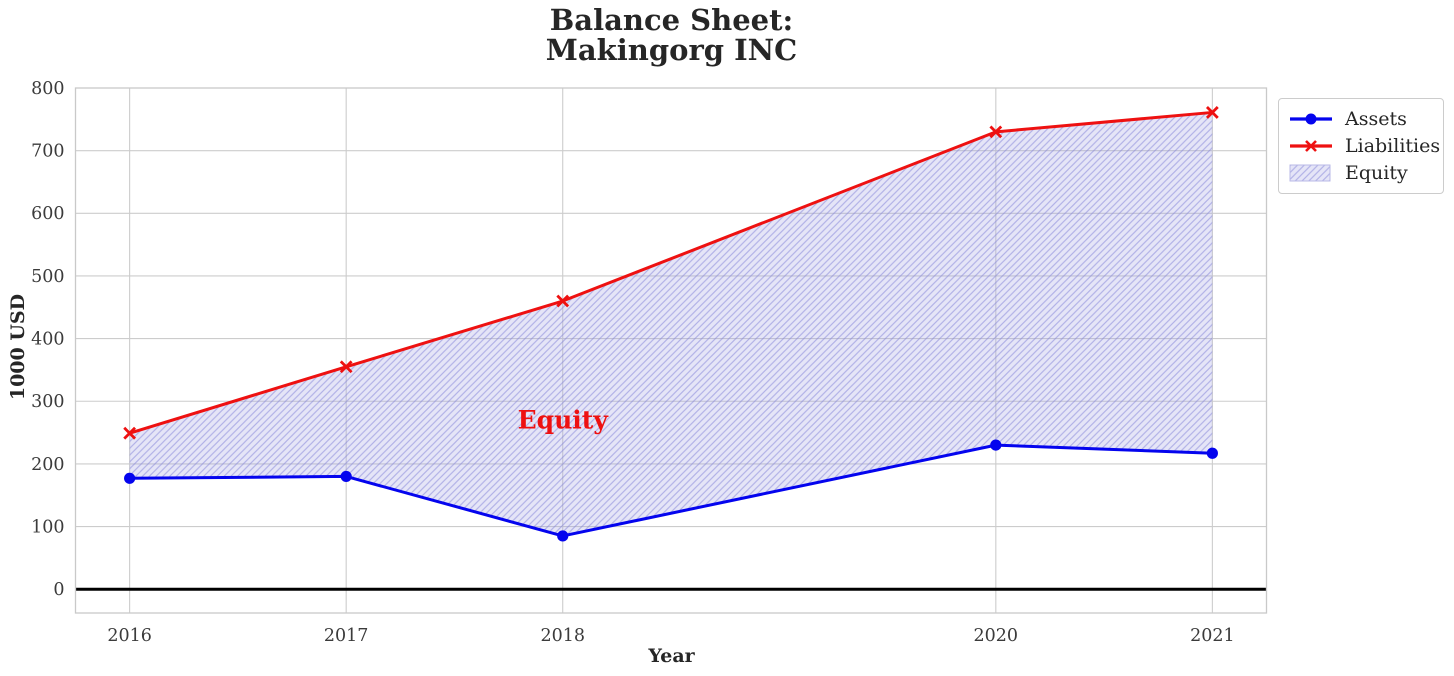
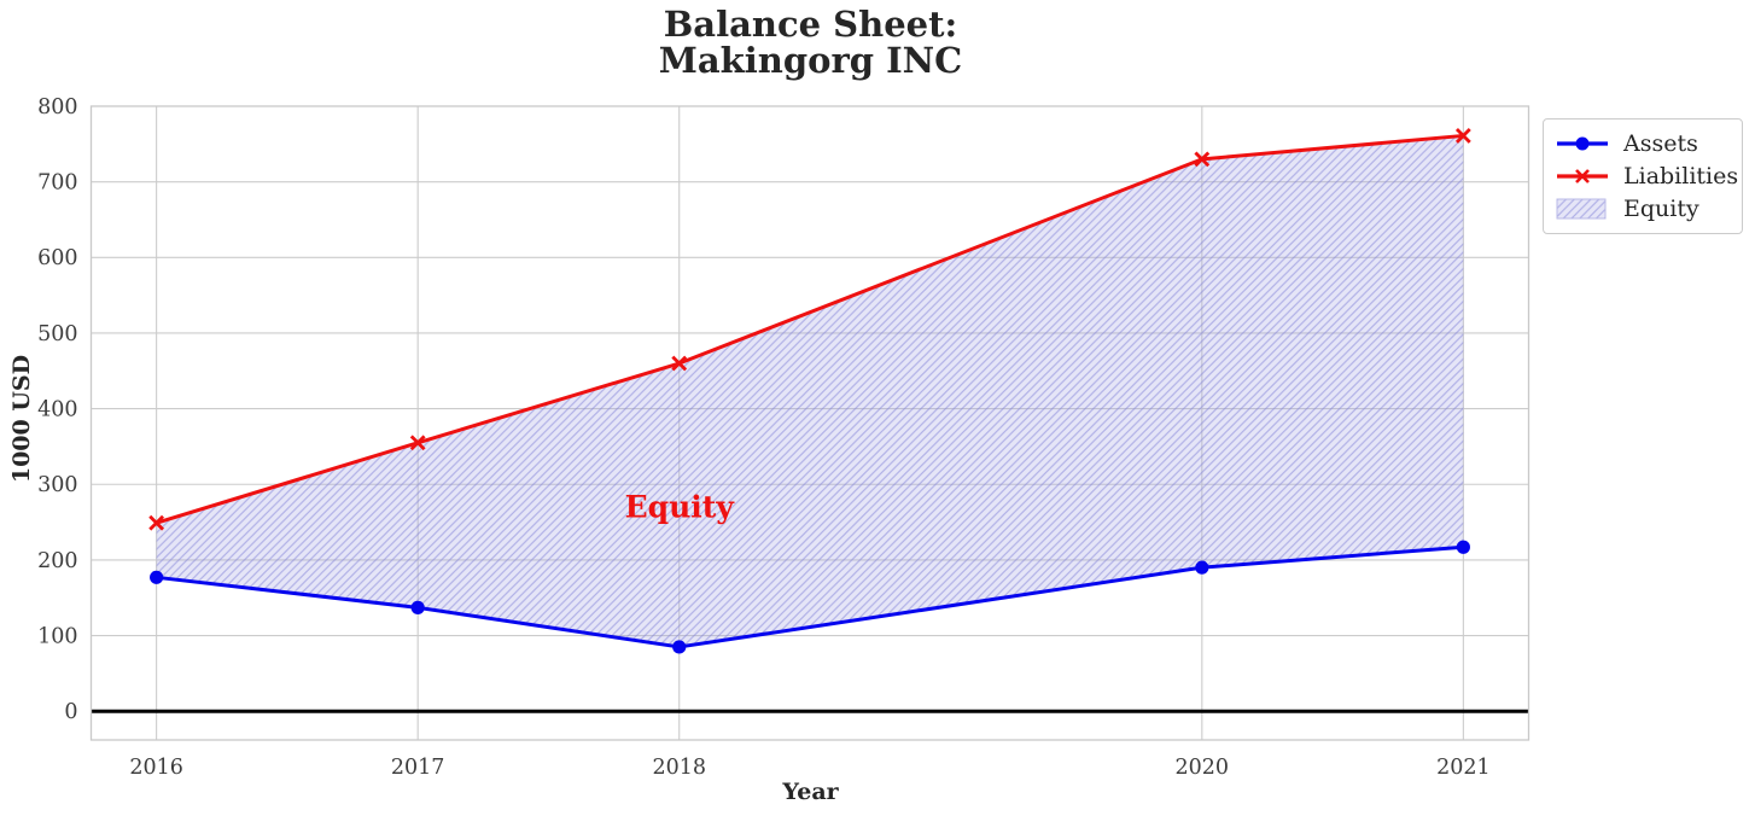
Assets/2017: 180 -> 140
Assets/2020: 230 -> 190
